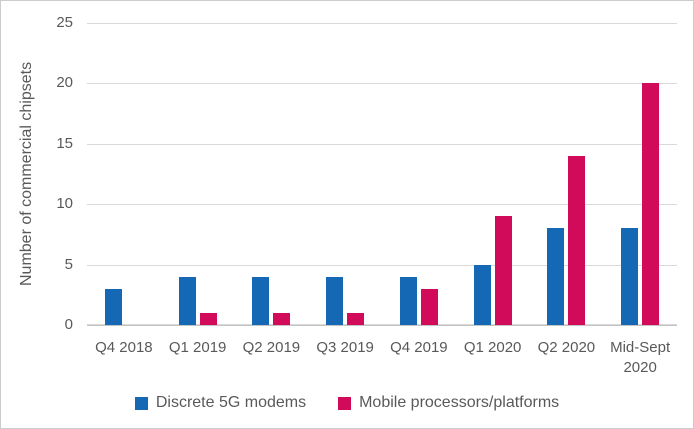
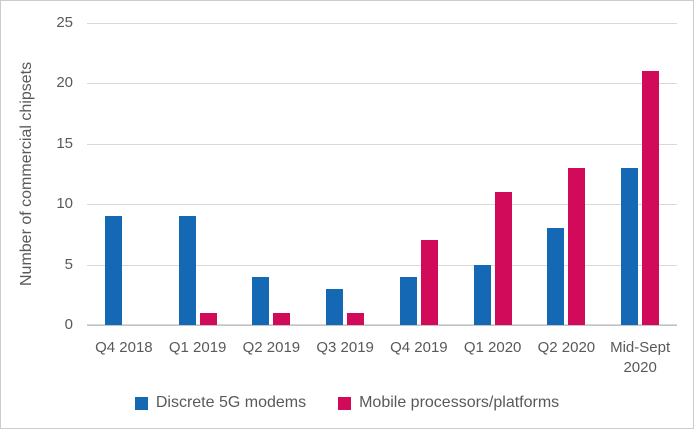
Discrete 5G modems/Q4 2018: 3 -> 9
Discrete 5G modems/Q1 2019: 4 -> 9
Discrete 5G modems/Q3 2019: 4 -> 3
Mobile processors/platforms/Q4 2019: 3 -> 7
Mobile processors/platforms/Q1 2020: 9 -> 11
Mobile processors/platforms/Q2 2020: 14 -> 13
Discrete 5G modems/Mid-Sept 2020: 8 -> 13
Mobile processors/platforms/Mid-Sept 2020: 20 -> 21
